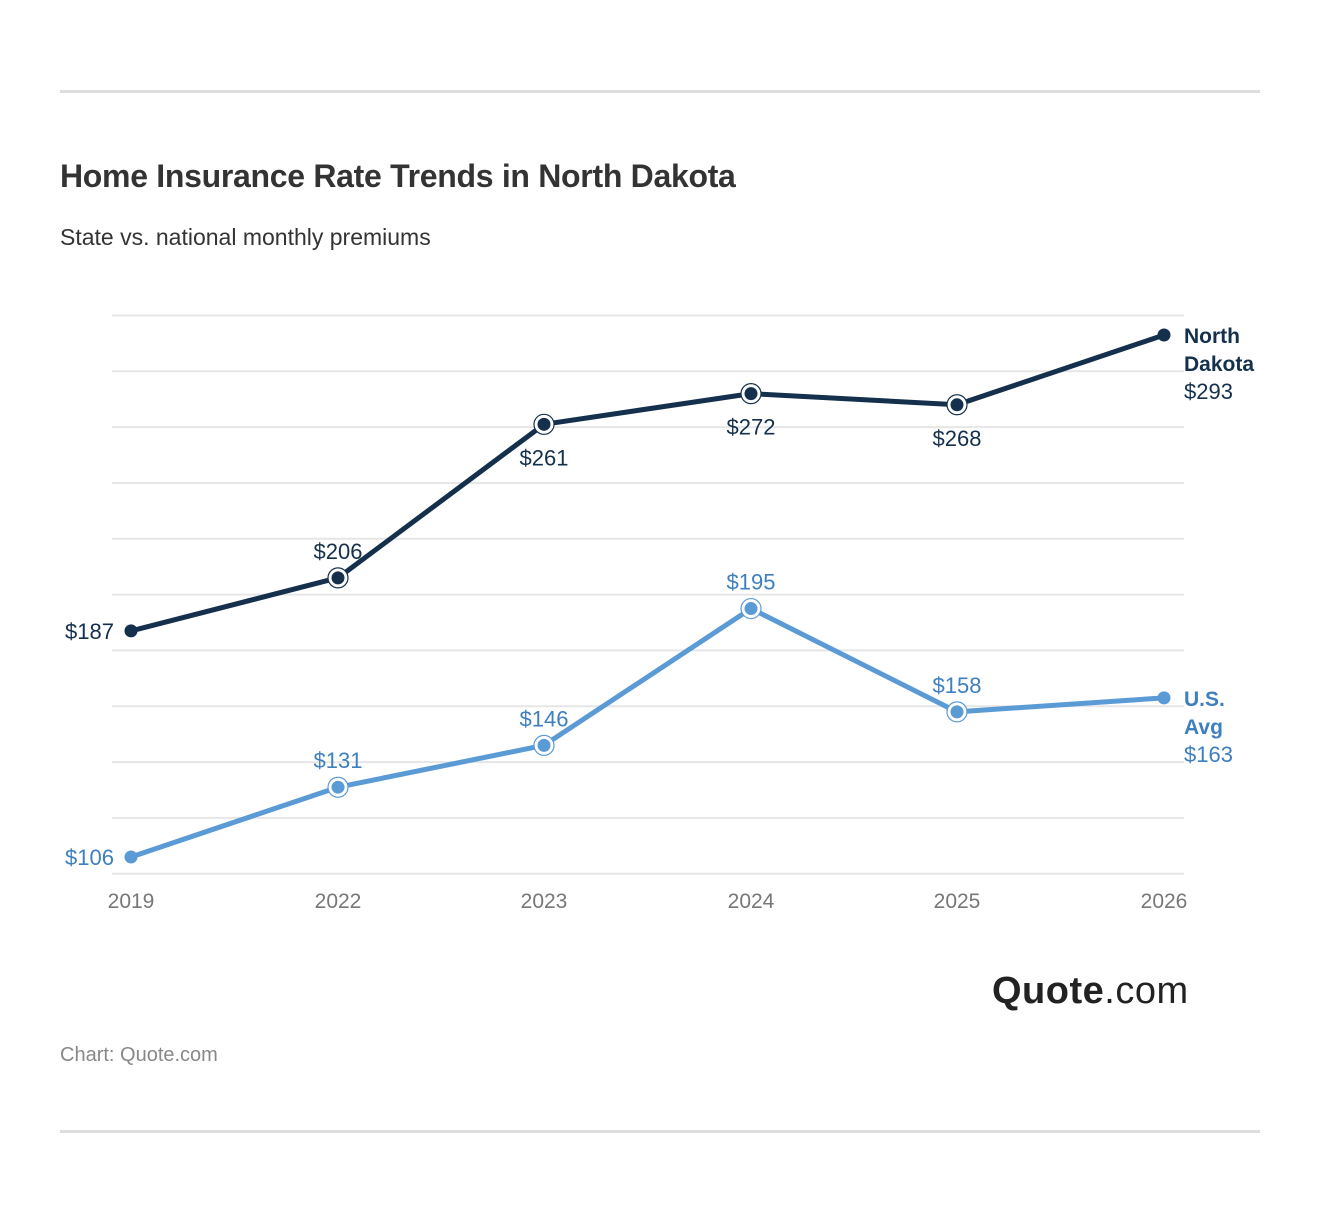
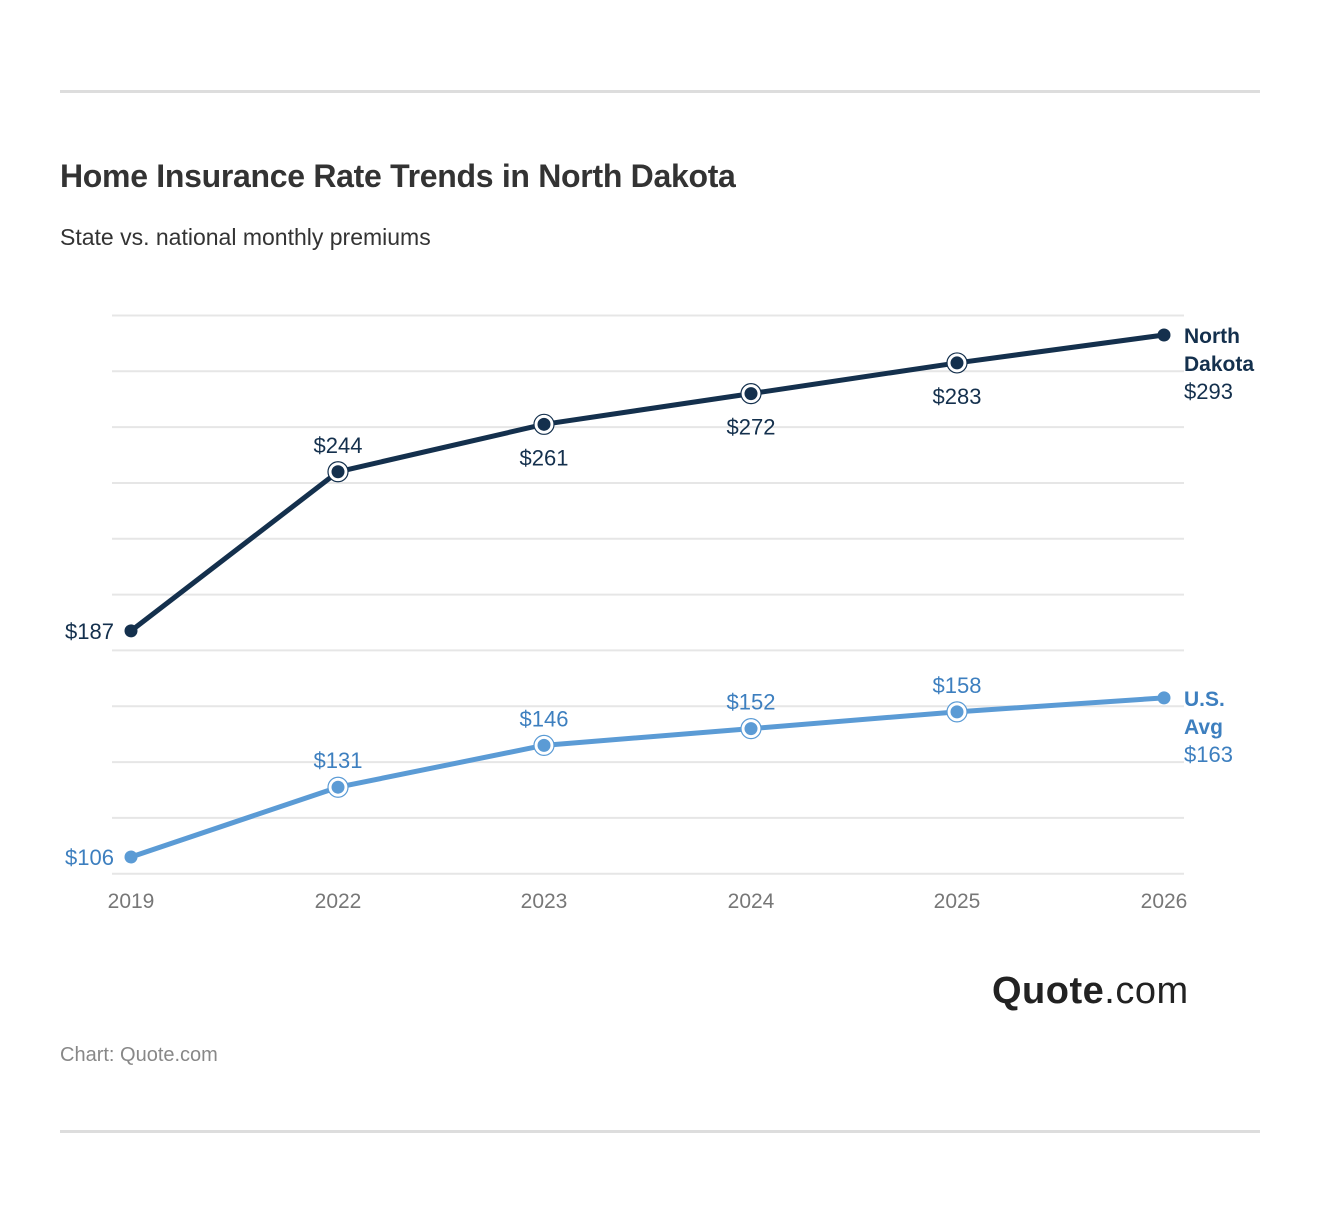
North Dakota/2022: $206 -> $244
U.S. Avg/2024: $195 -> $152
North Dakota/2025: $268 -> $283
